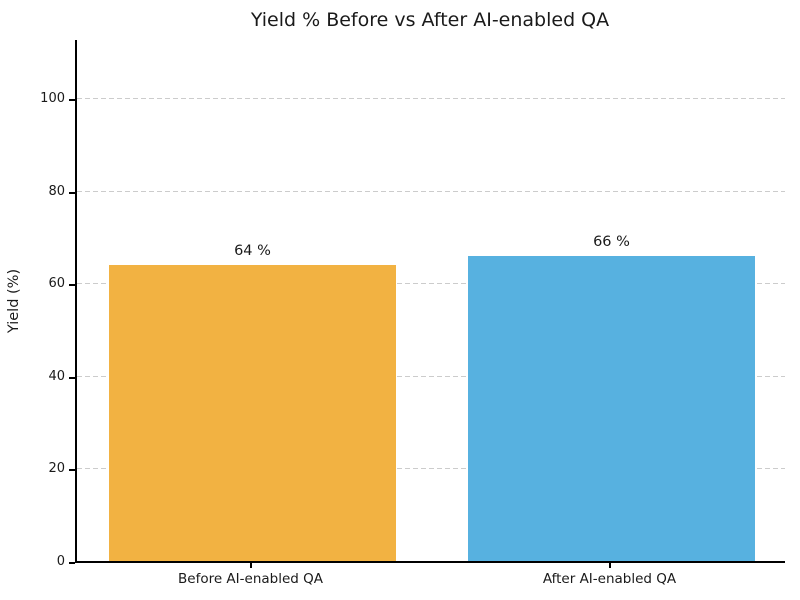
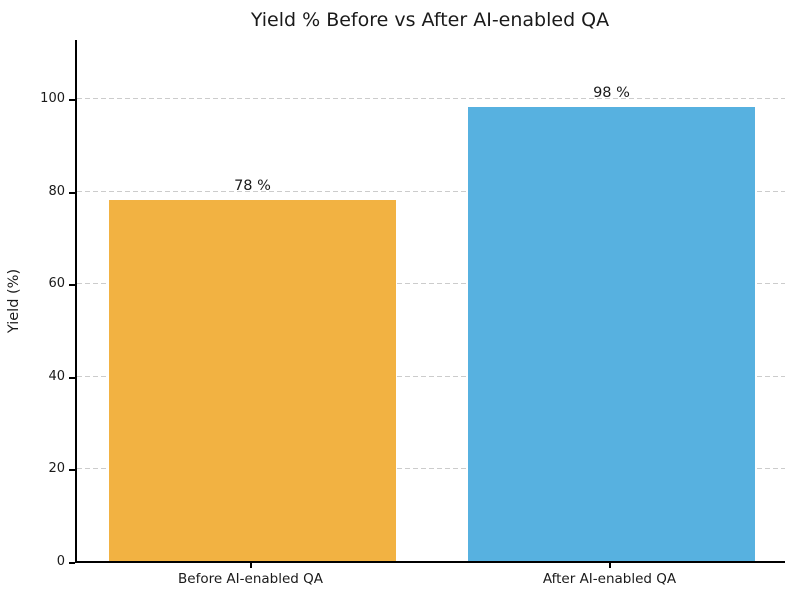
Before AI-enabled QA: 64 -> 78
After AI-enabled QA: 66 -> 98
